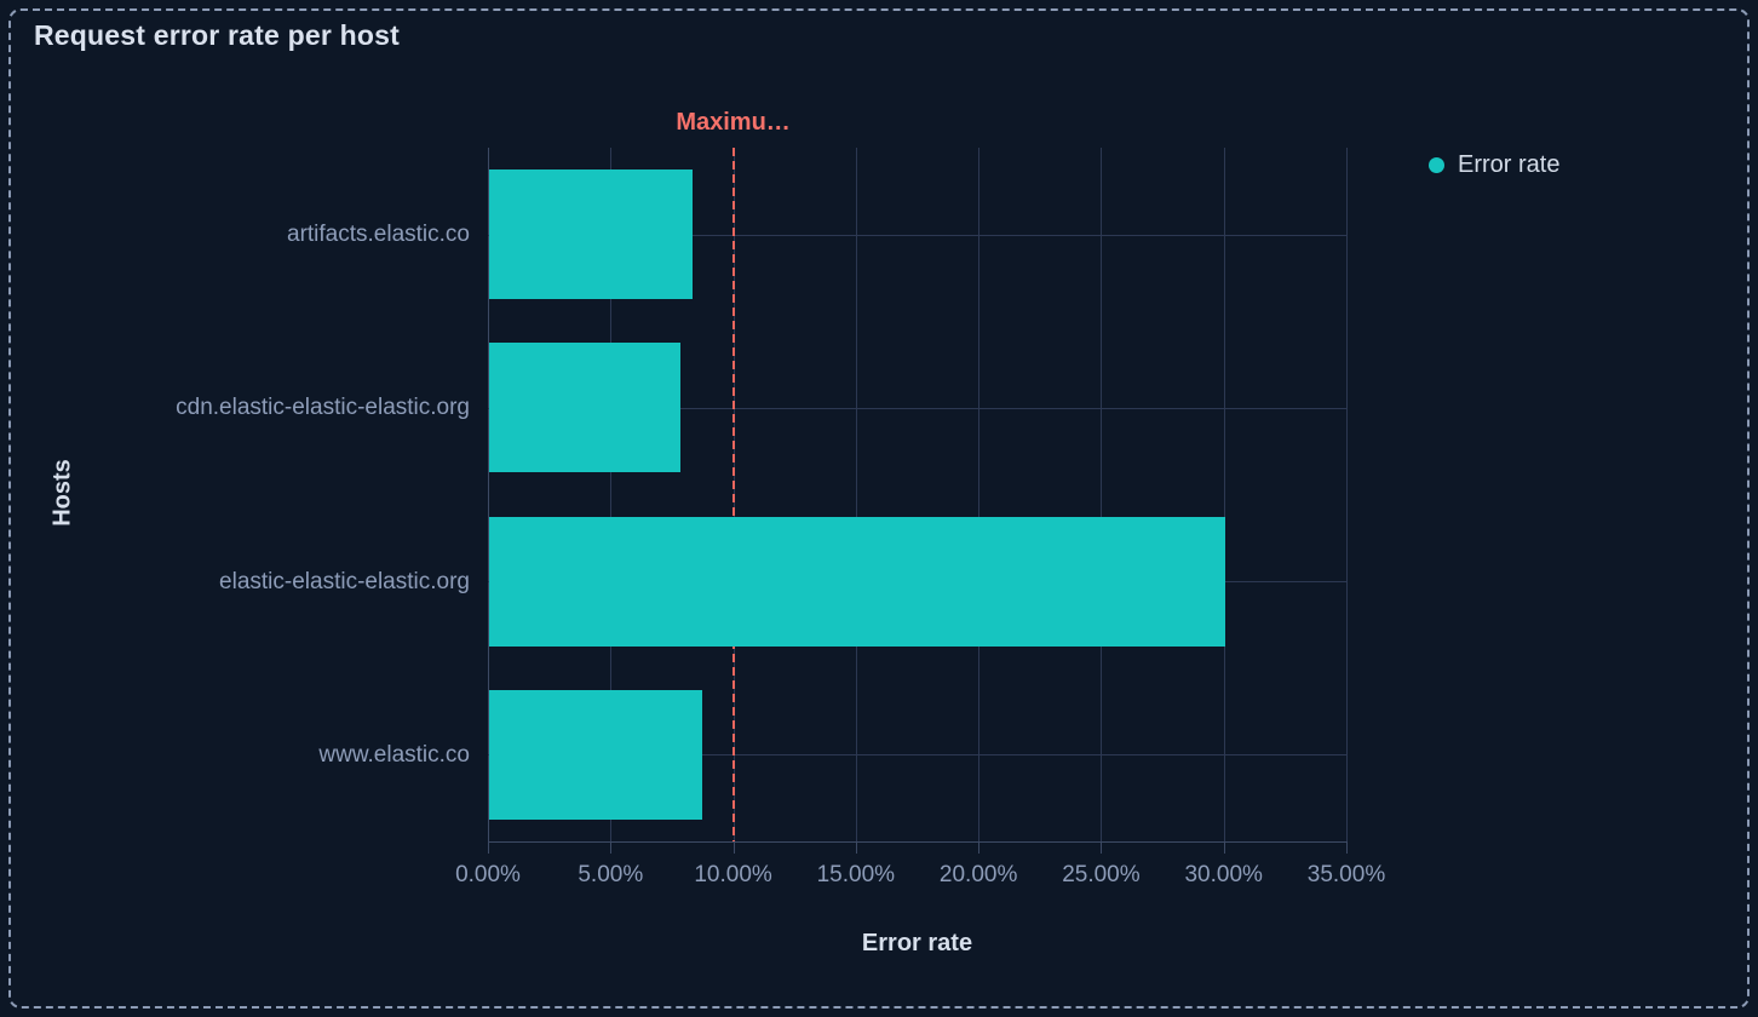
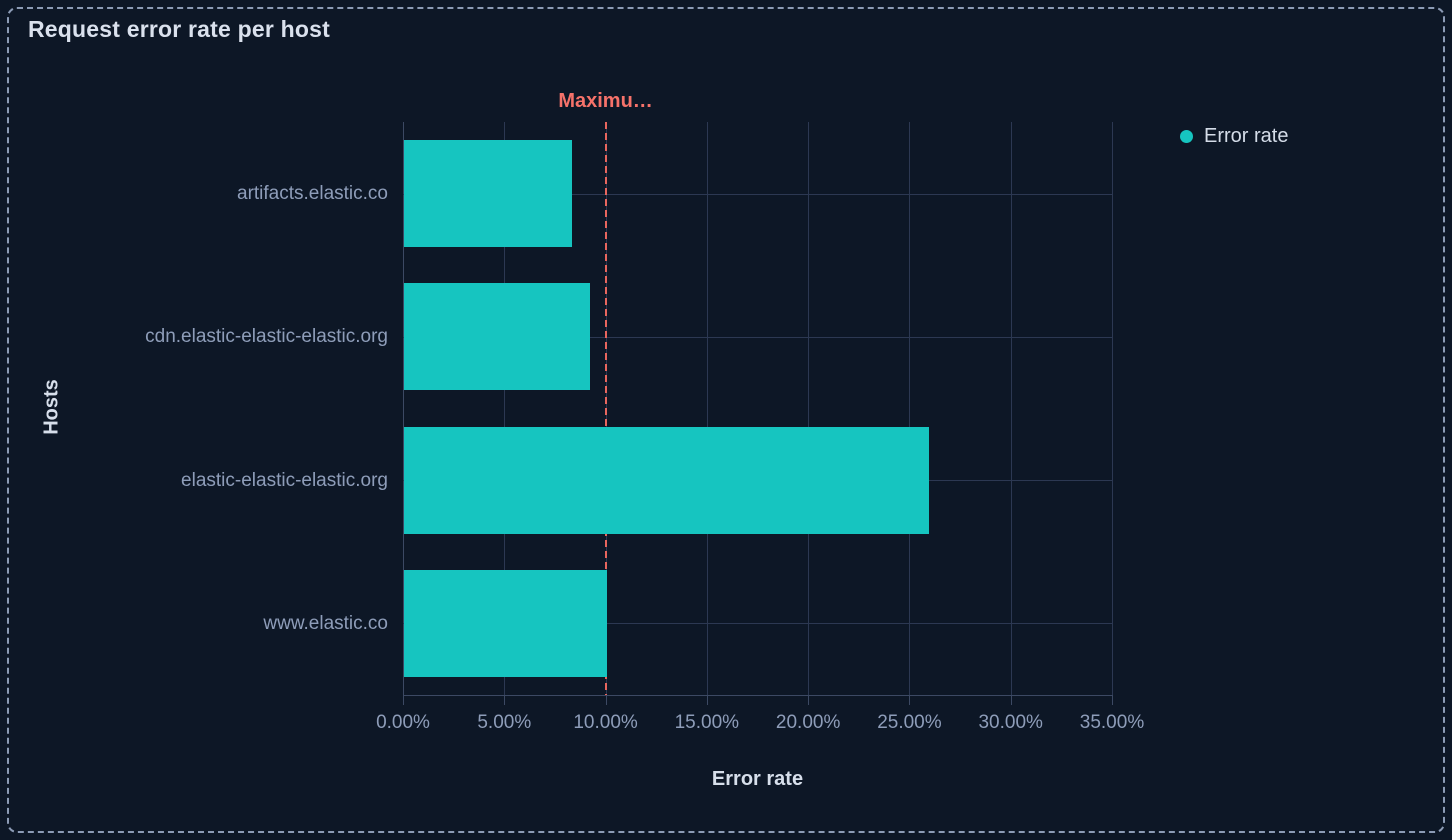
cdn.elastic-elastic-elastic.org: 7.8% -> 9.2%
elastic-elastic-elastic.org: 30.0% -> 25.9%
www.elastic.co: 8.7% -> 10.0%
